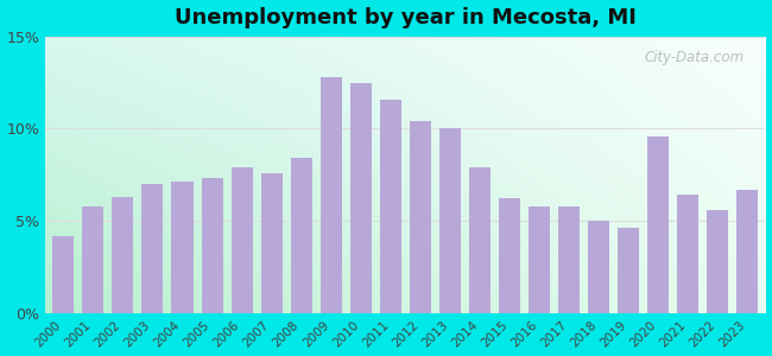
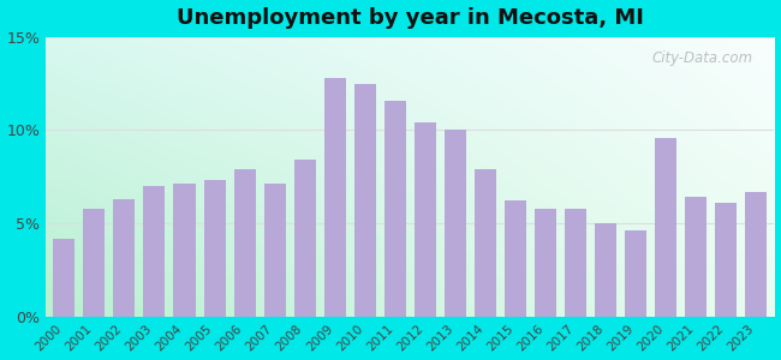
2007: 7.6% -> 7.1%
2022: 5.6% -> 6.1%
